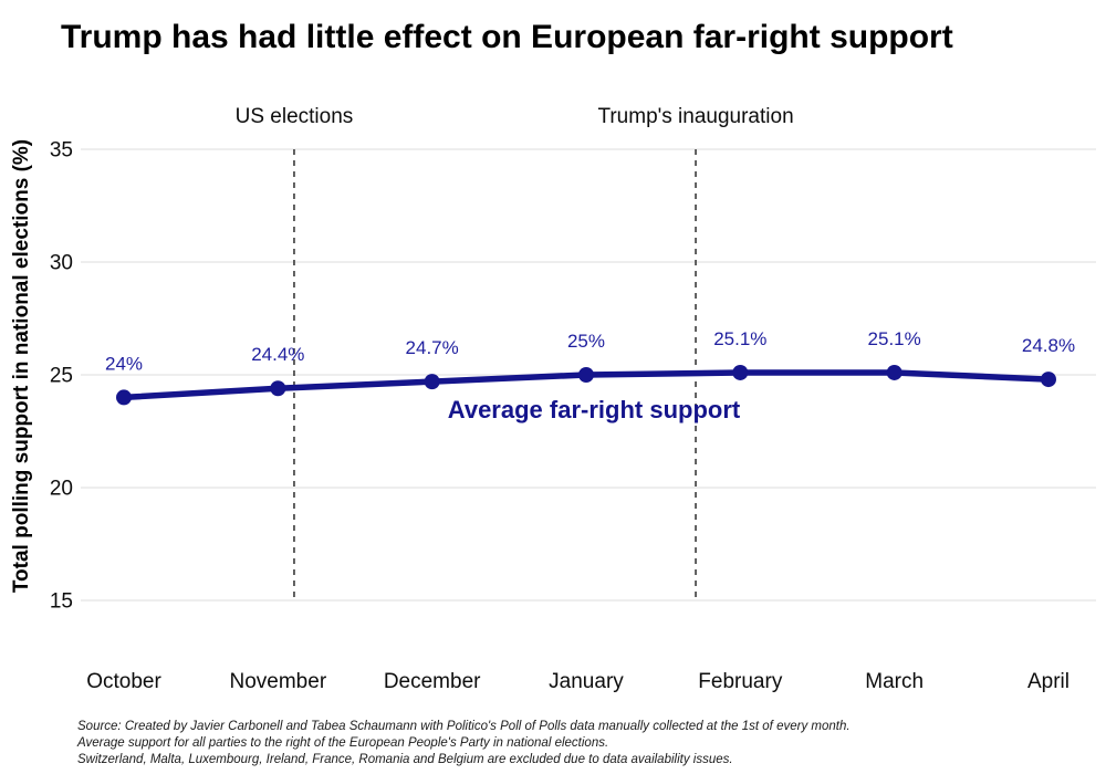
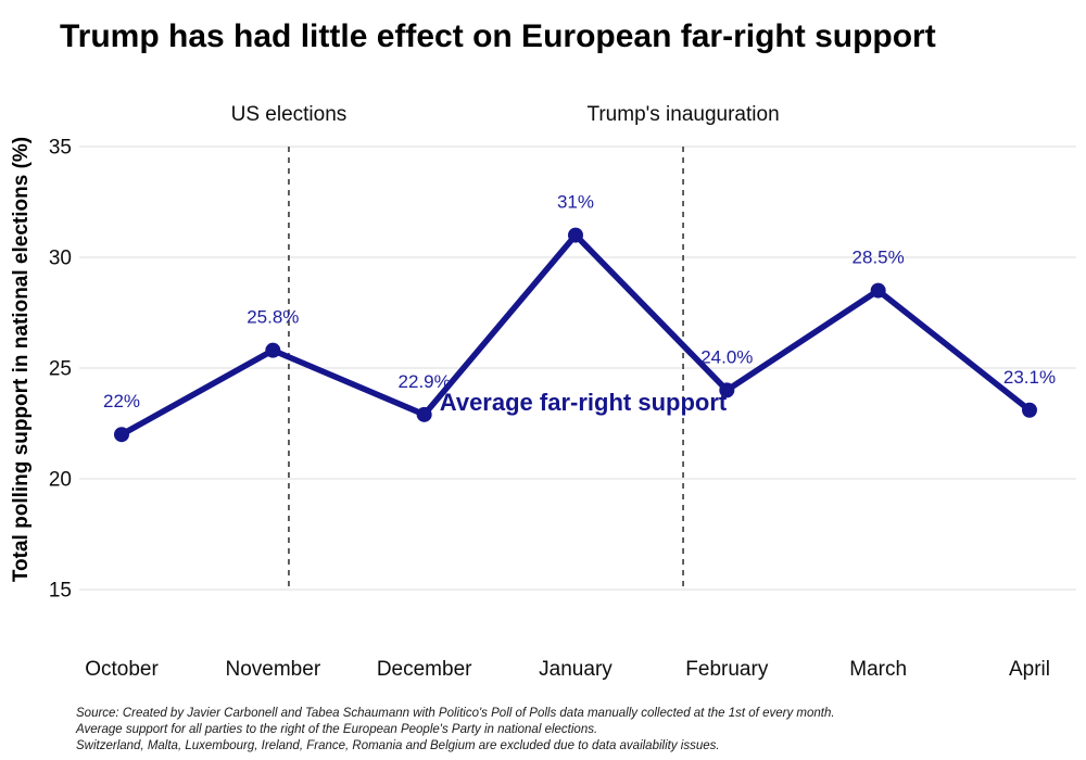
October: 24% -> 22%
November: 24.4% -> 25.8%
December: 24.7% -> 22.9%
January: 25% -> 31%
February: 25.1% -> 24.0%
March: 25.1% -> 28.5%
April: 24.8% -> 23.1%
